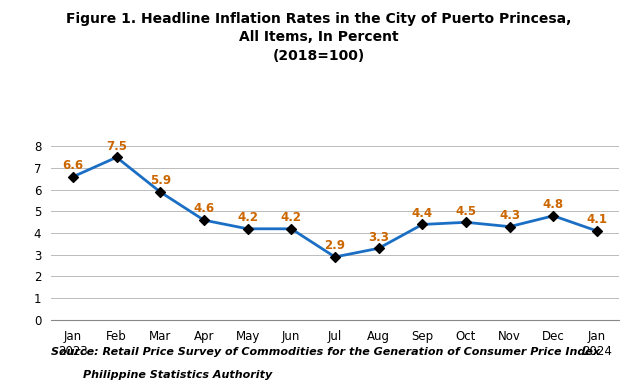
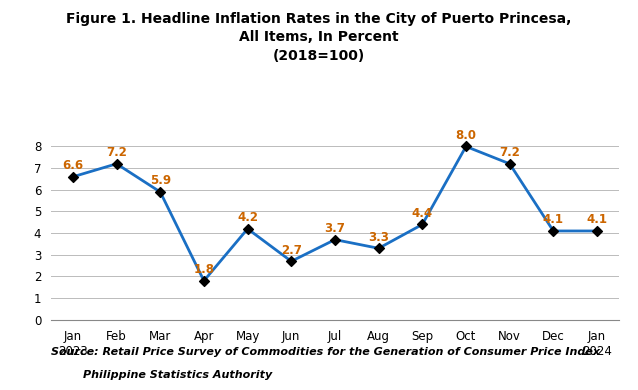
Feb: 7.5 -> 7.2
Apr: 4.6 -> 1.8
Jun: 4.2 -> 2.7
Jul: 2.9 -> 3.7
Oct: 4.5 -> 8.0
Nov: 4.3 -> 7.2
Dec: 4.8 -> 4.1
